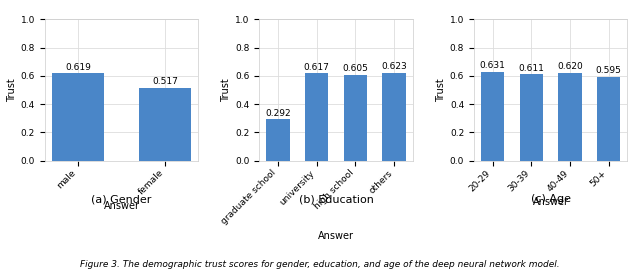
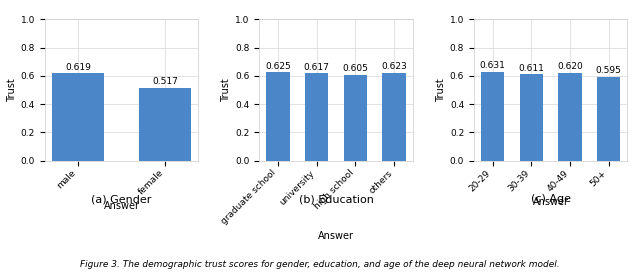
graduate school: 0.292 -> 0.625
